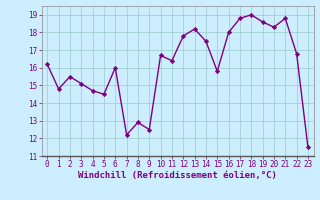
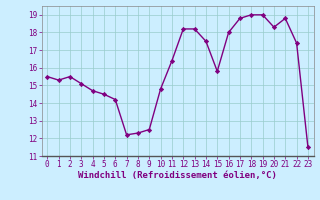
0: 16.2 -> 15.5
1: 14.8 -> 15.3
6: 16.0 -> 14.2
8: 12.9 -> 12.3
10: 16.7 -> 14.8
12: 17.8 -> 18.2
19: 18.6 -> 19.0
22: 16.8 -> 17.4
